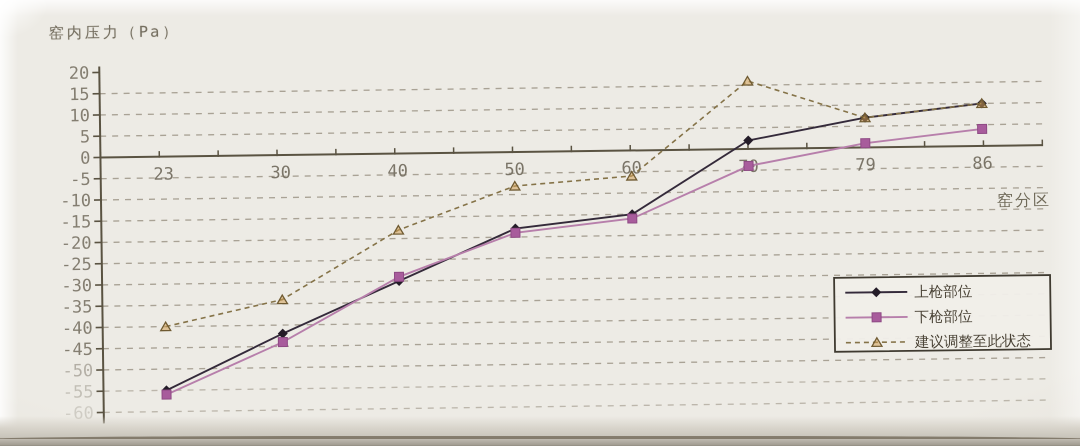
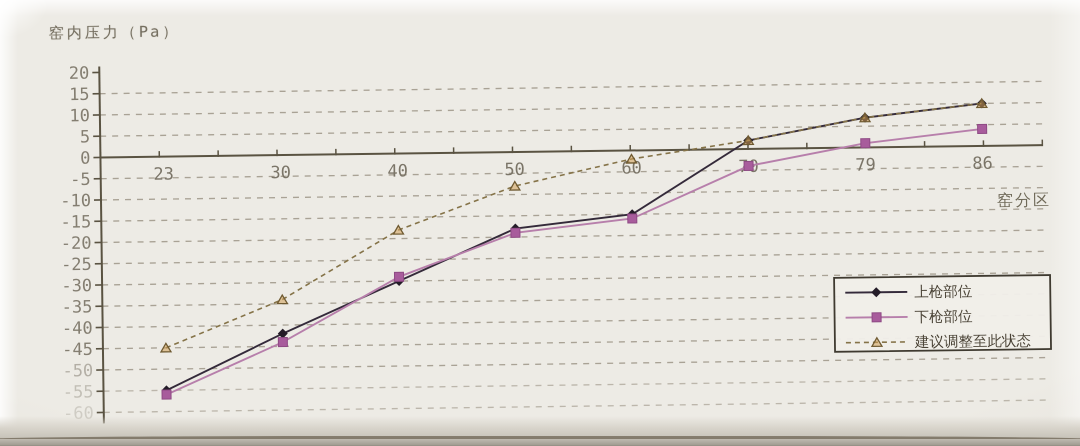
建议调整至此状态/23: -40 -> -45
建议调整至此状态/60: -6 -> -2
建议调整至此状态/70: 16 -> 2
